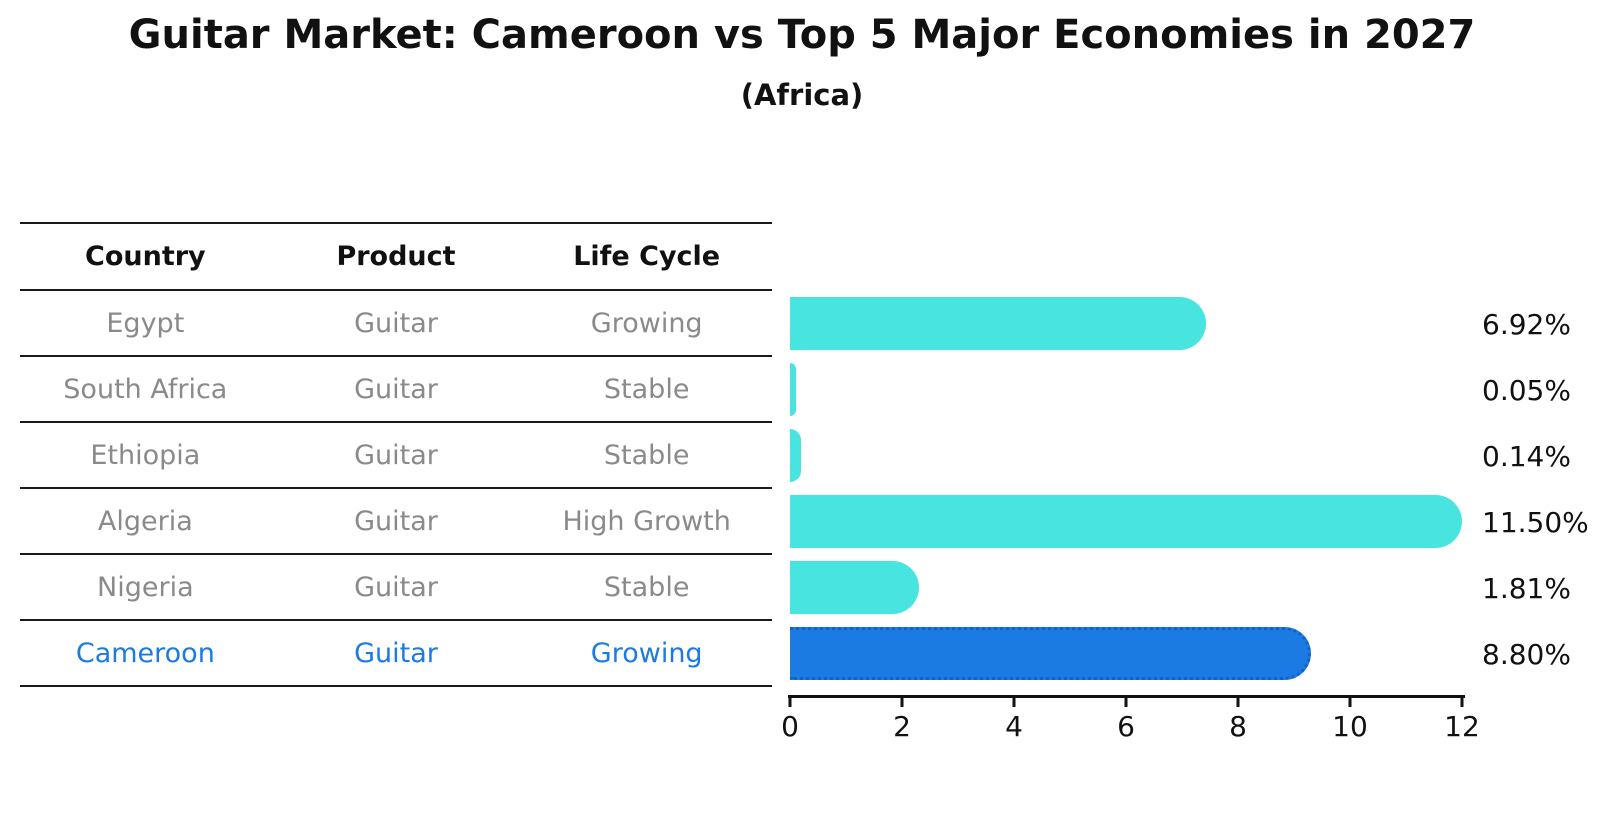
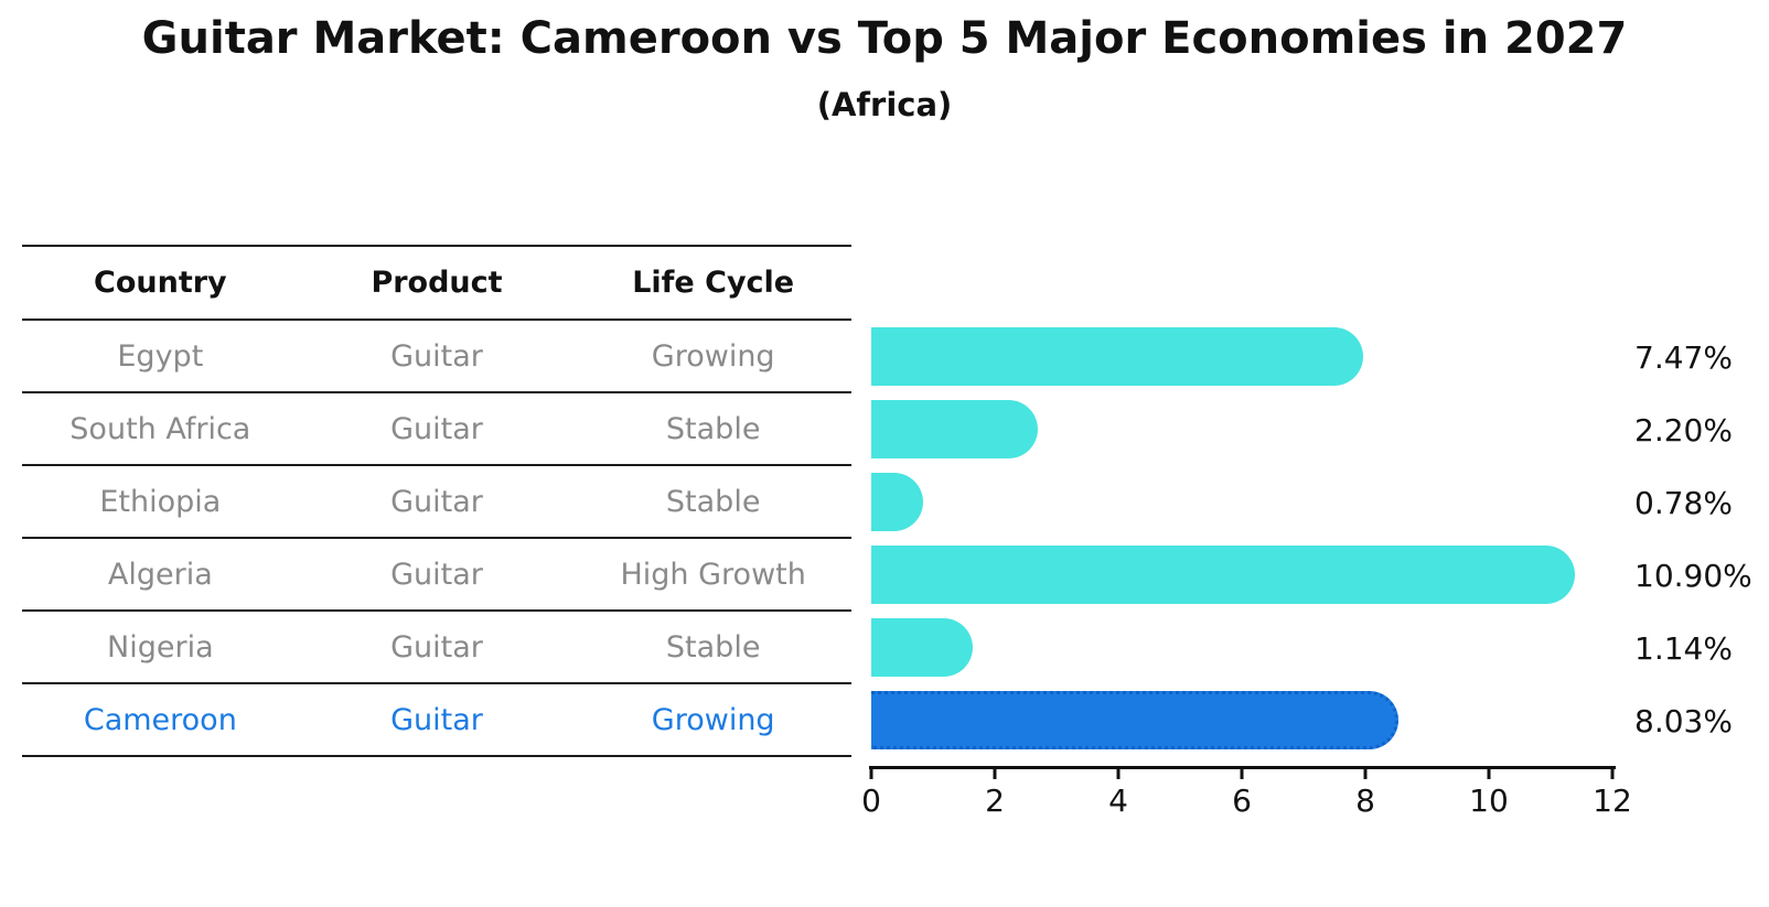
Egypt: 6.92% -> 7.47%
South Africa: 0.05% -> 2.20%
Ethiopia: 0.14% -> 0.78%
Algeria: 11.50% -> 10.90%
Nigeria: 1.81% -> 1.14%
Cameroon: 8.80% -> 8.03%
